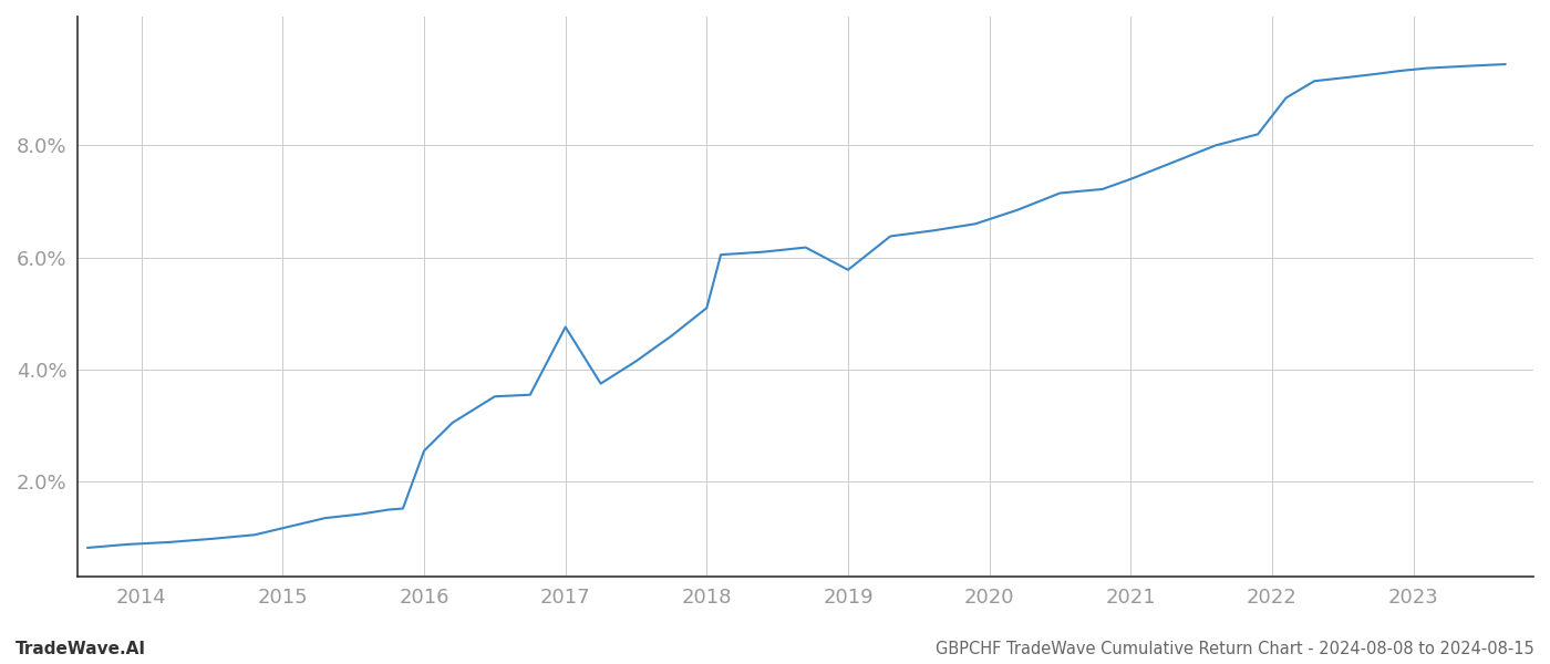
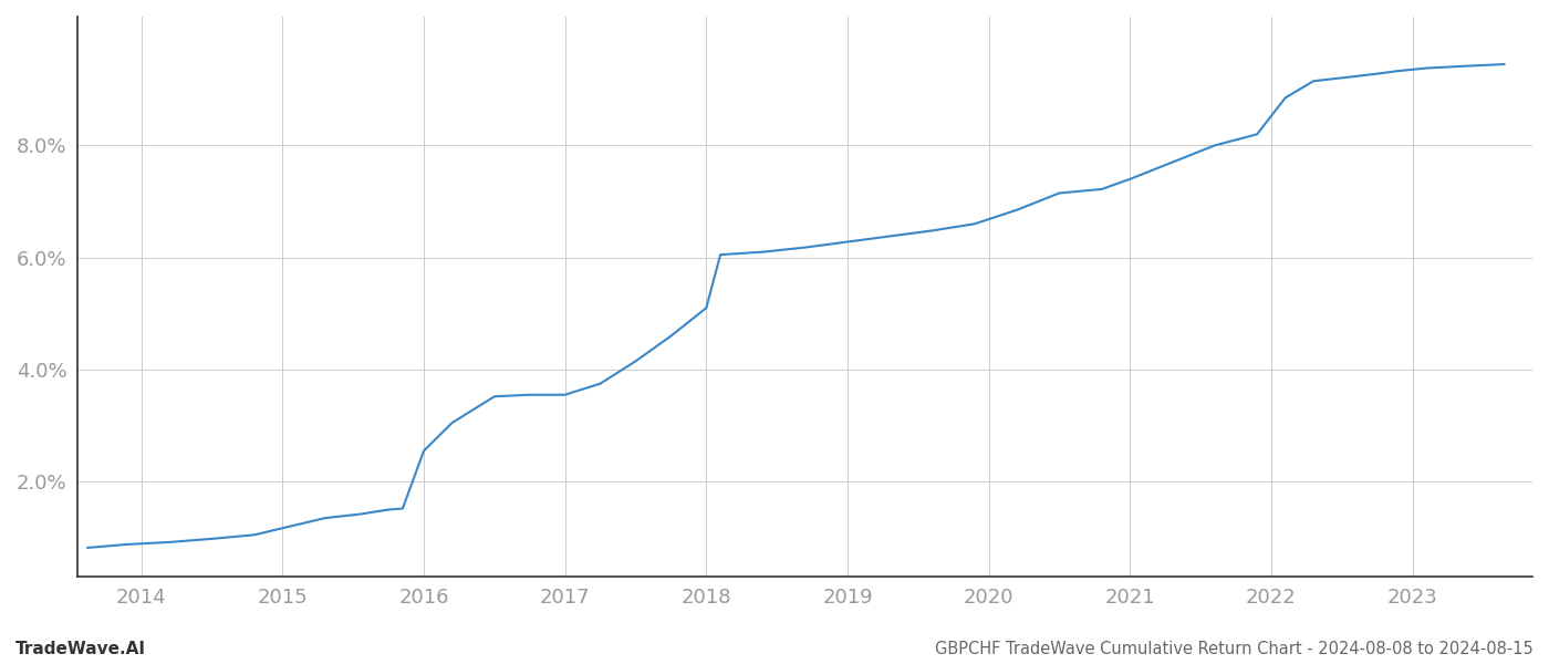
2017: 4.76% -> 3.55%
2019: 5.78% -> 6.28%
